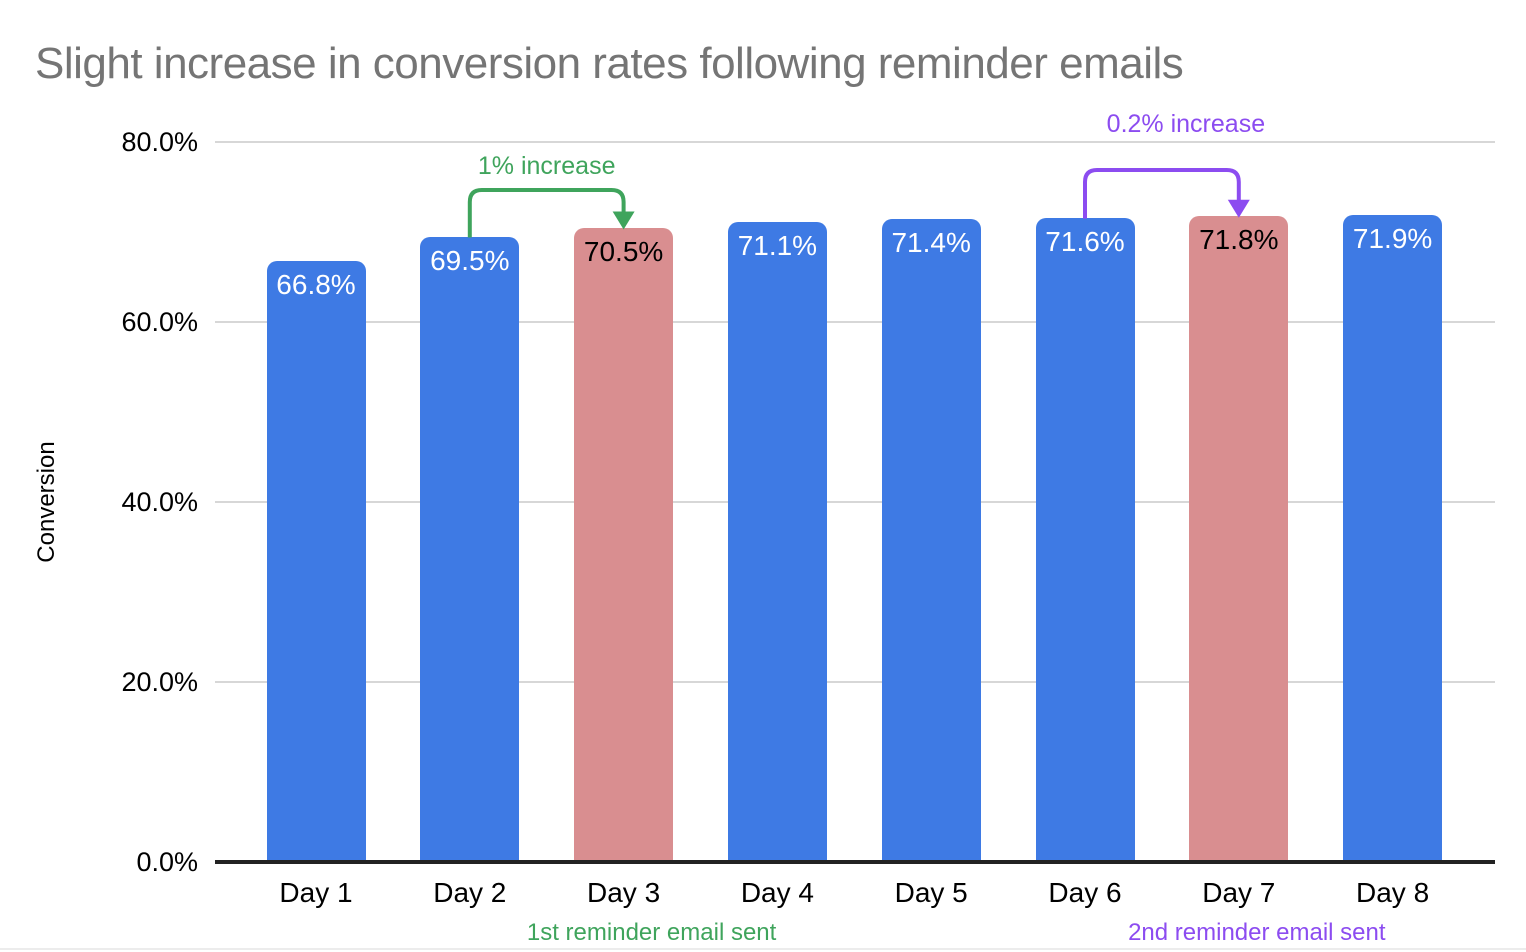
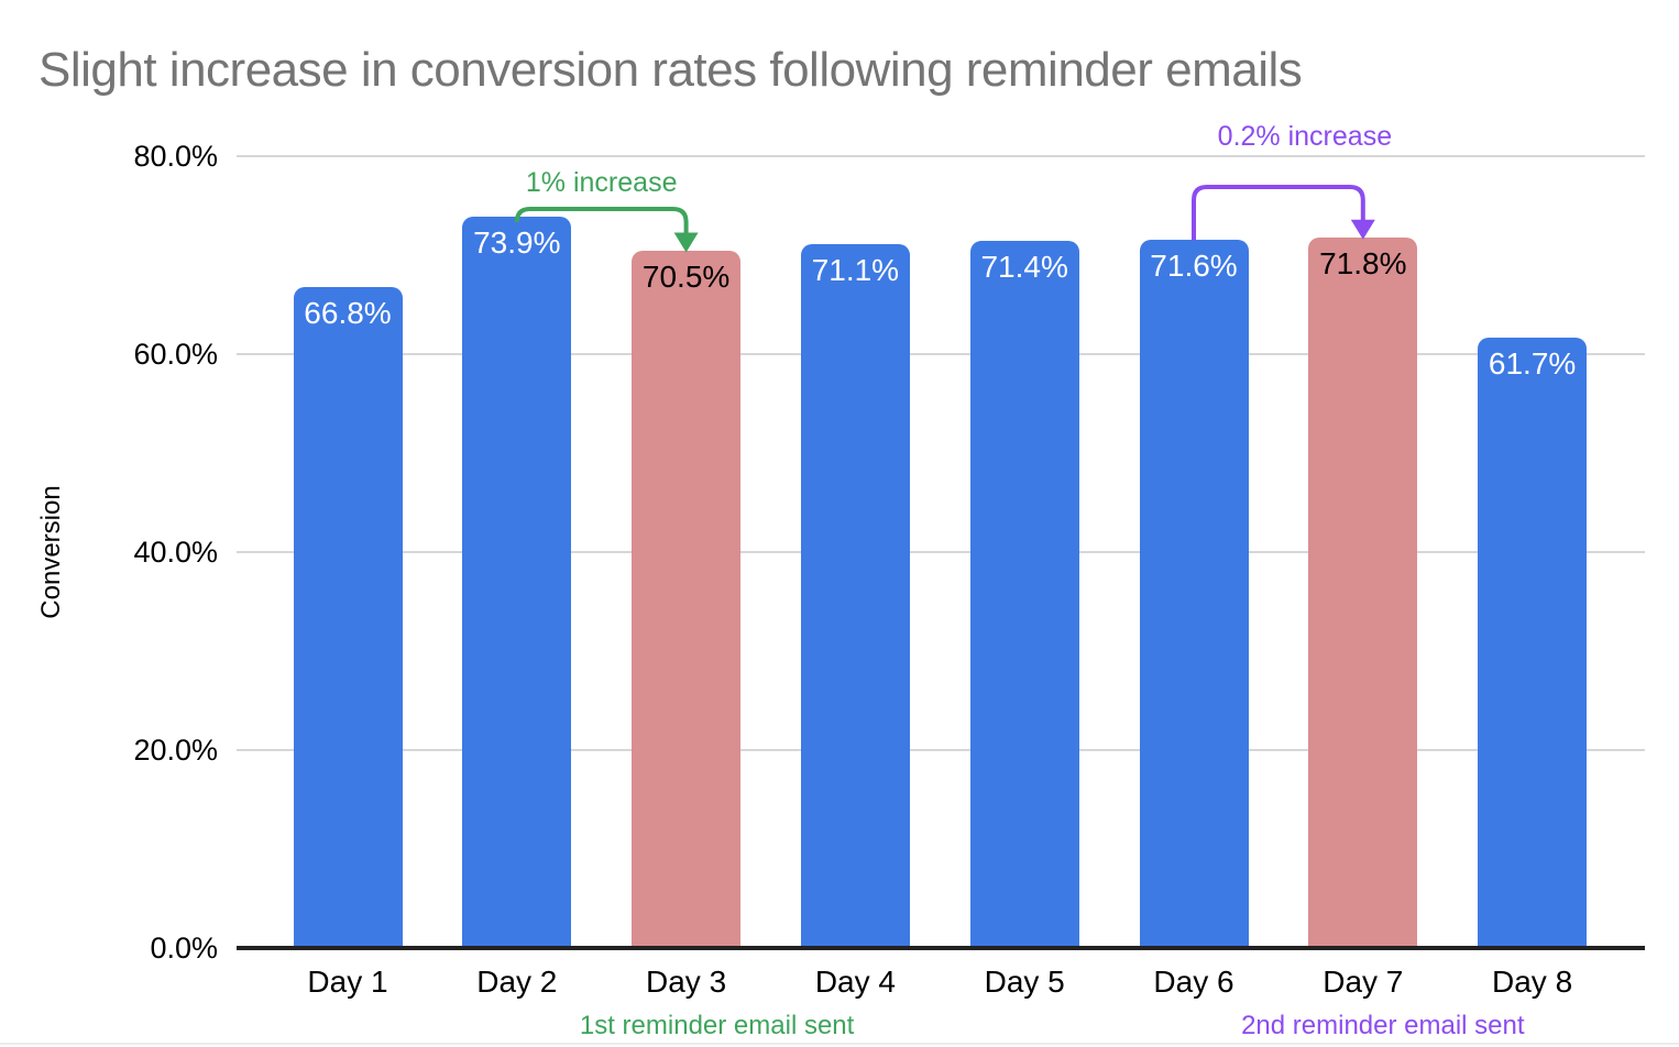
Day 2: 69.5% -> 73.9%
Day 8: 71.9% -> 61.7%
